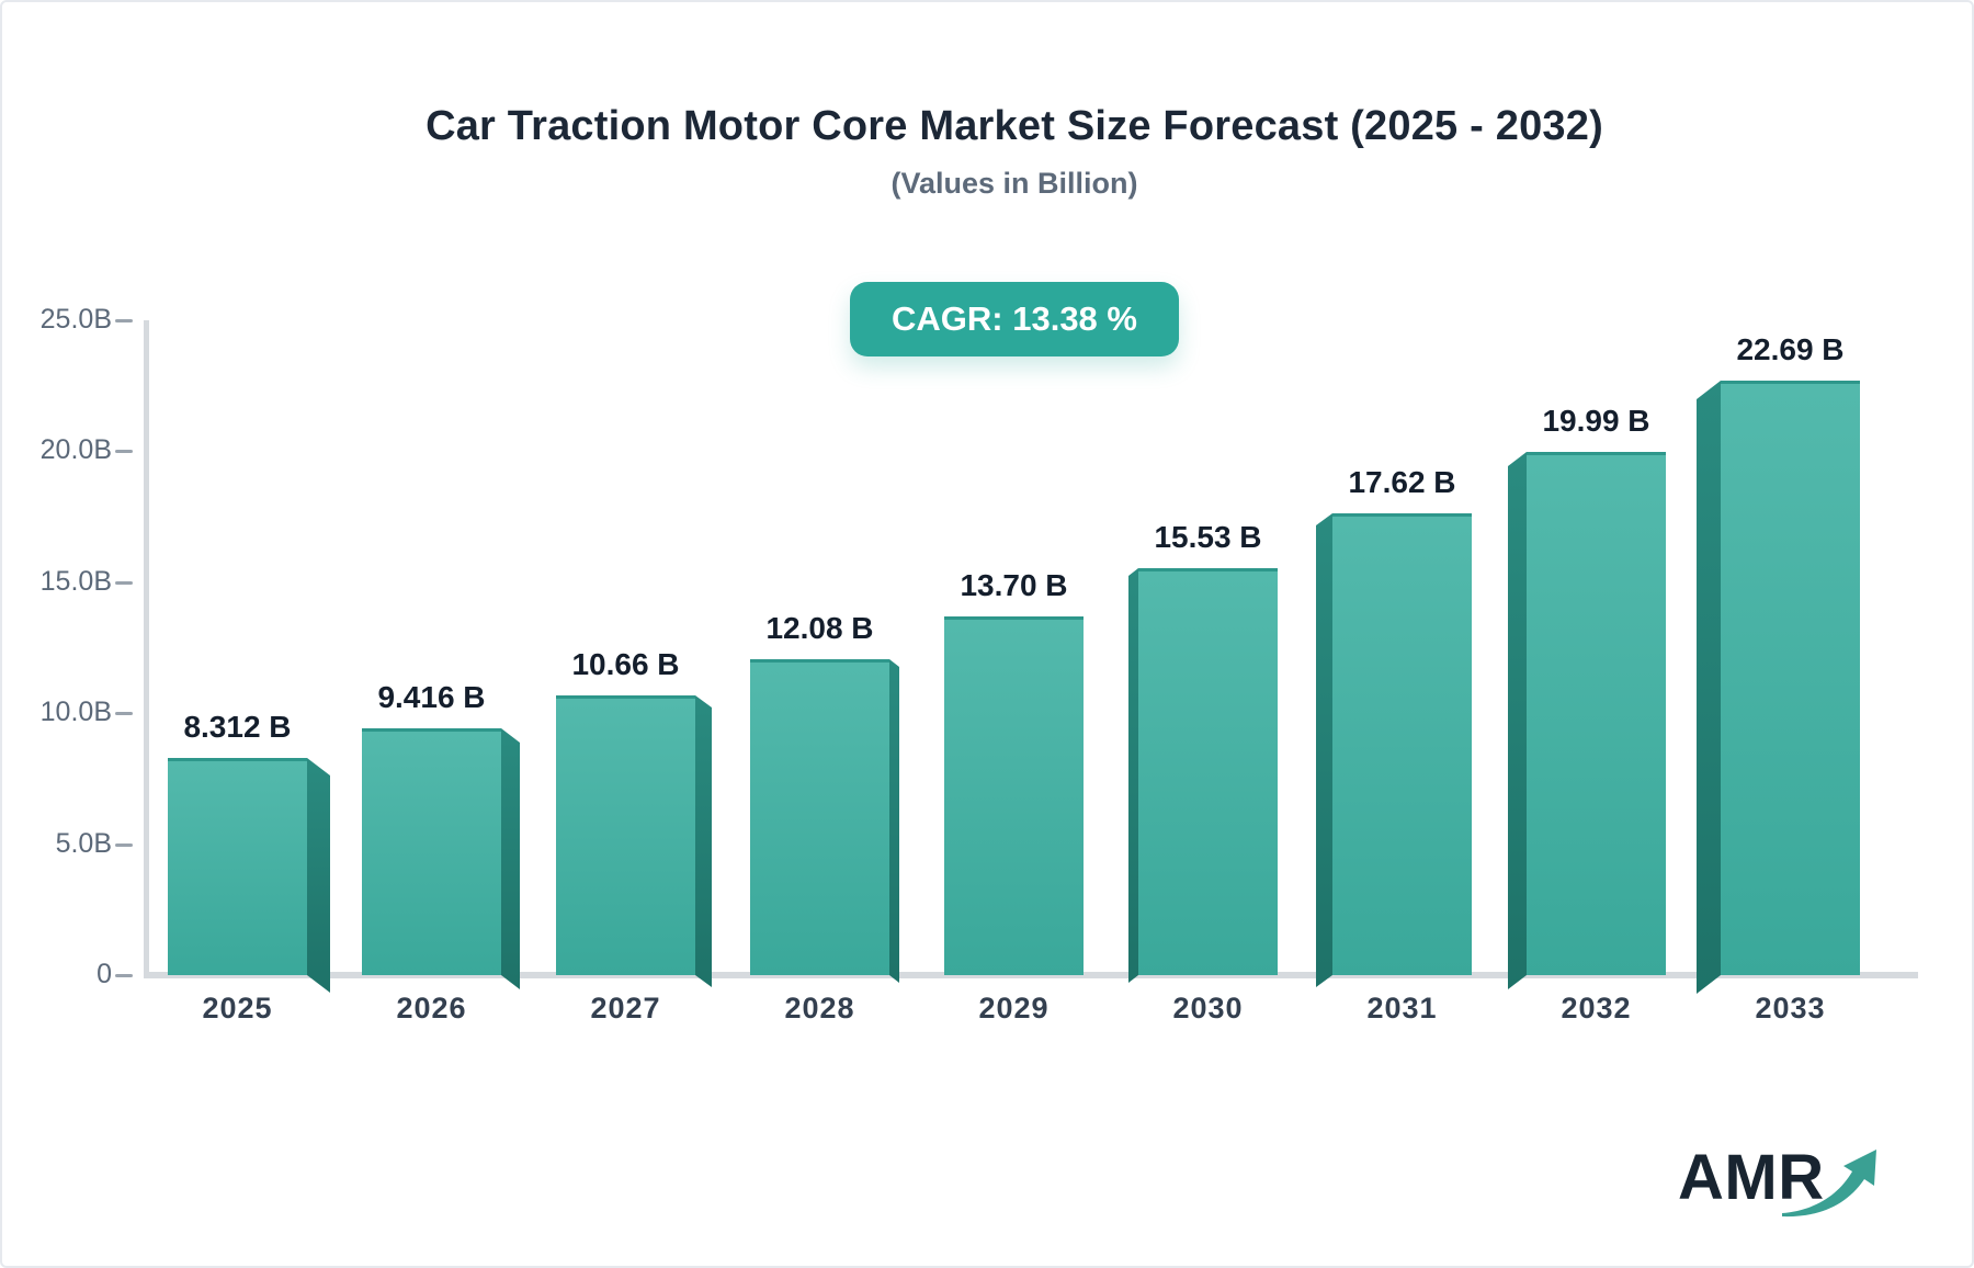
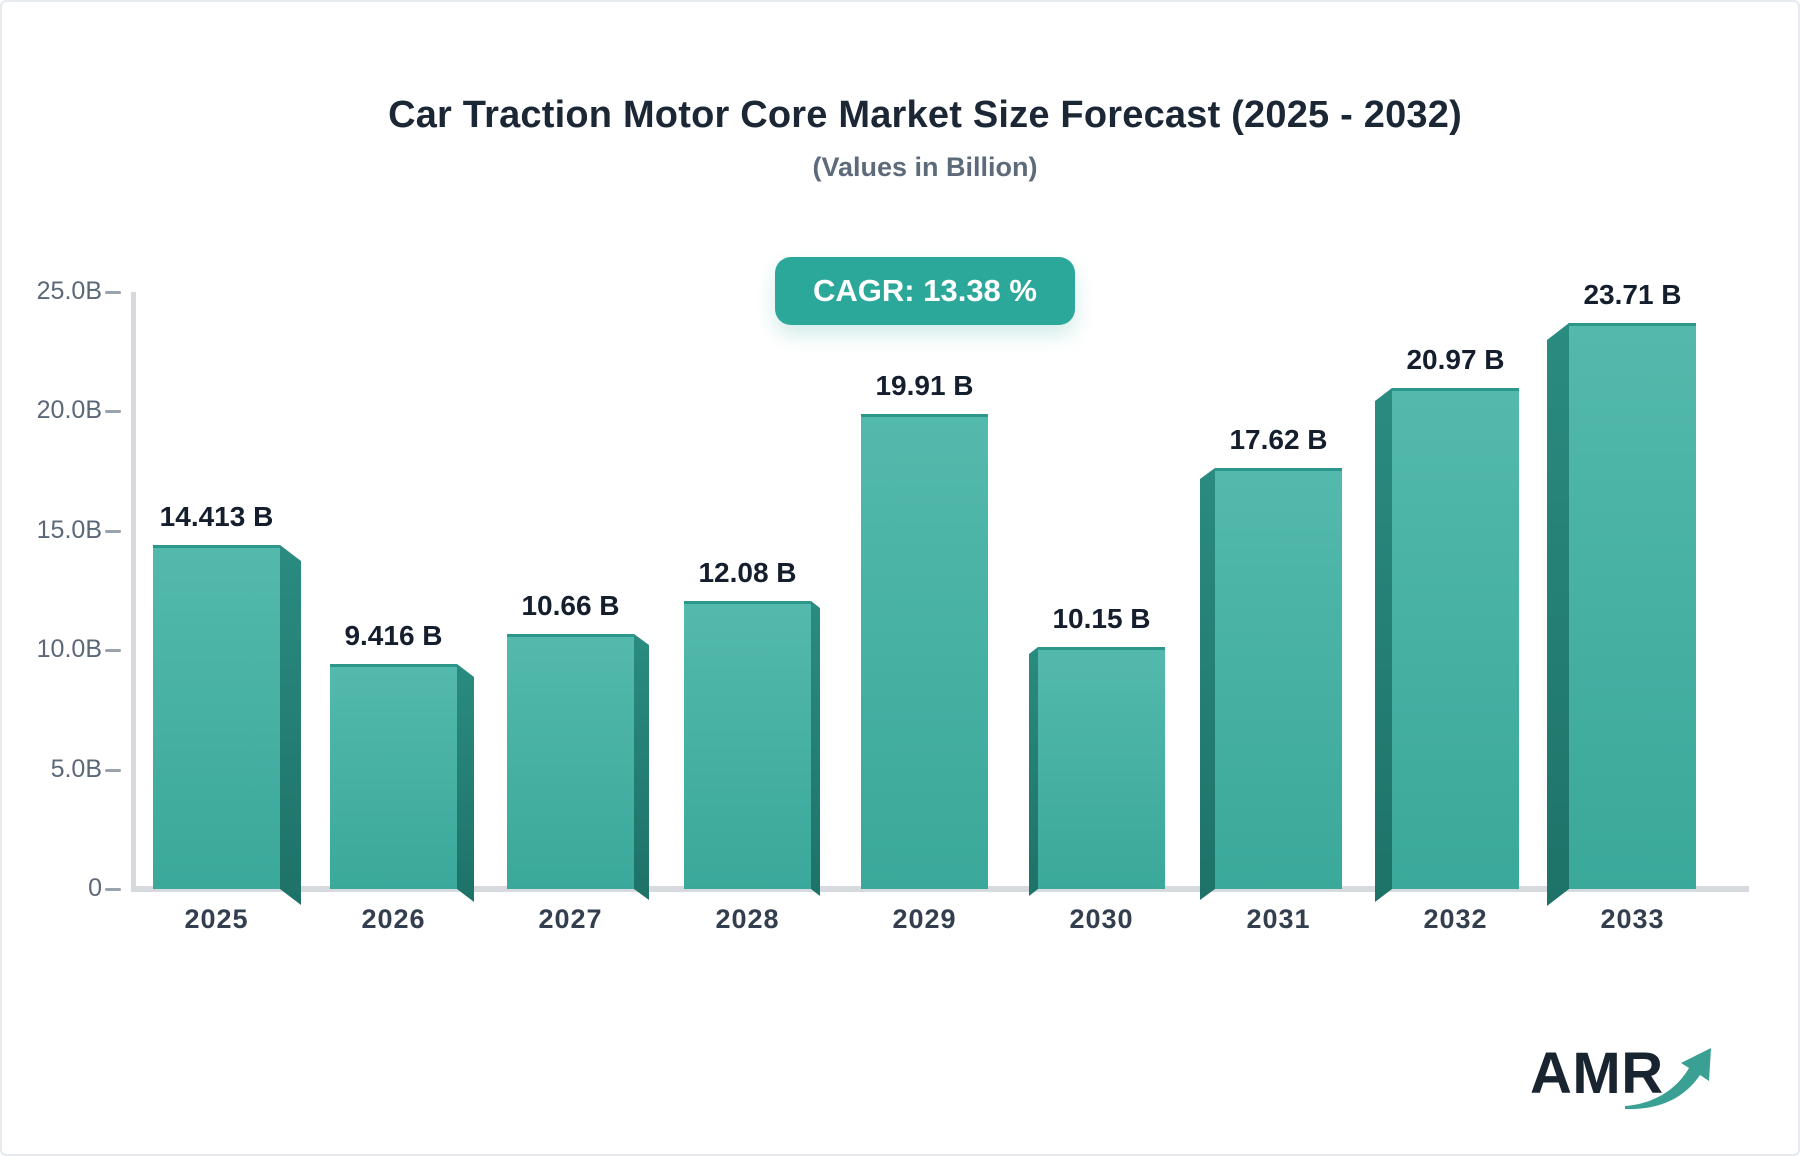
2025: 8.312 -> 14.413
2029: 13.70 -> 19.91
2030: 15.53 -> 10.15
2032: 19.99 -> 20.97
2033: 22.69 -> 23.71
